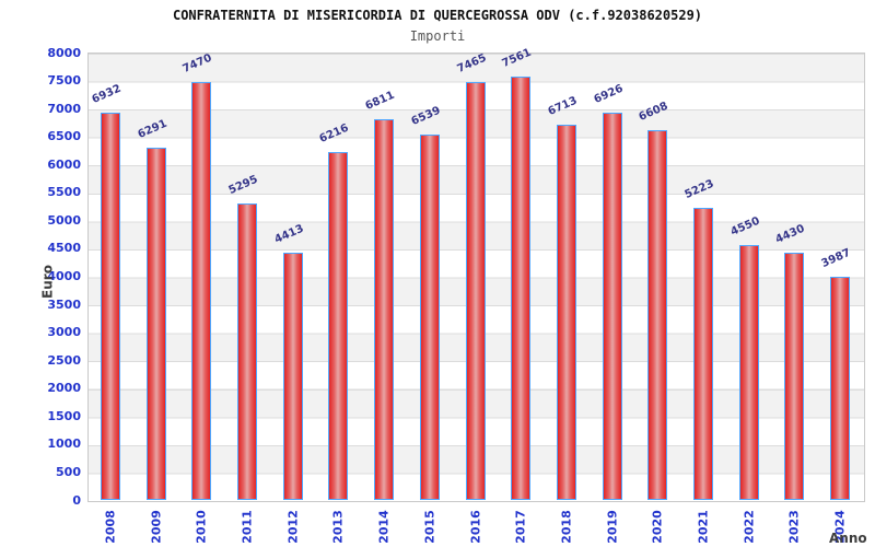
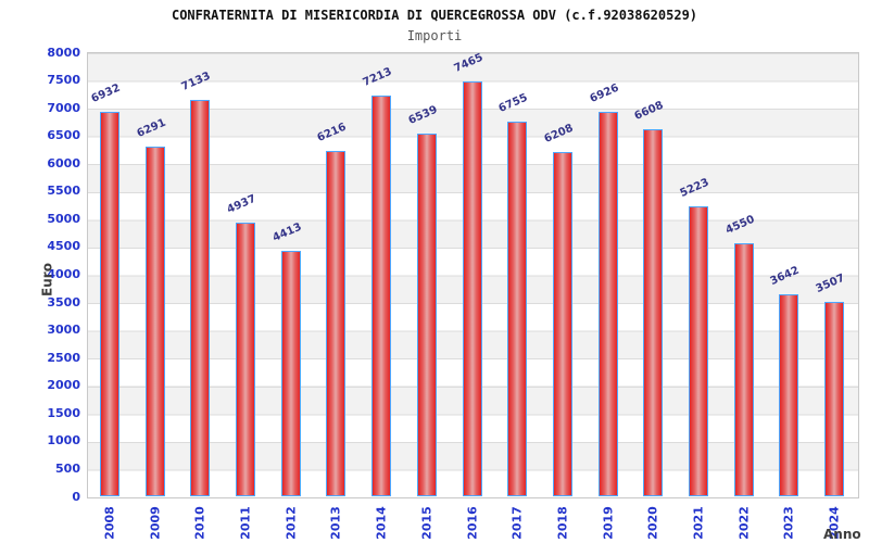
2010: 7470 -> 7133
2011: 5295 -> 4937
2014: 6811 -> 7213
2017: 7561 -> 6755
2018: 6713 -> 6208
2023: 4430 -> 3642
2024: 3987 -> 3507
